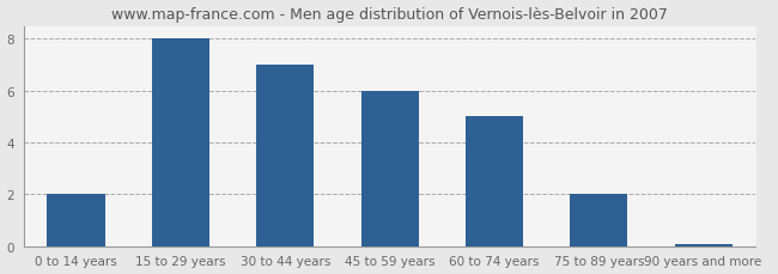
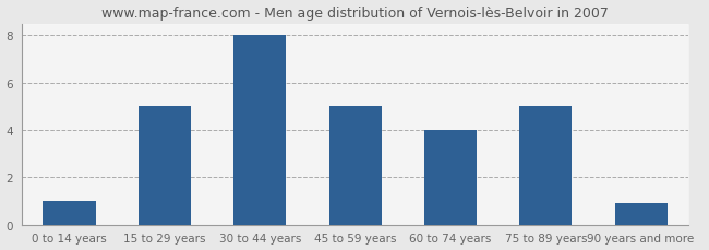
0 to 14 years: 2.00 -> 1.00
15 to 29 years: 8.00 -> 5.00
30 to 44 years: 7.00 -> 8.00
45 to 59 years: 6.00 -> 5.00
60 to 74 years: 5.00 -> 4.00
75 to 89 years: 2.00 -> 5.00
90 years and more: 0.07 -> 0.90
